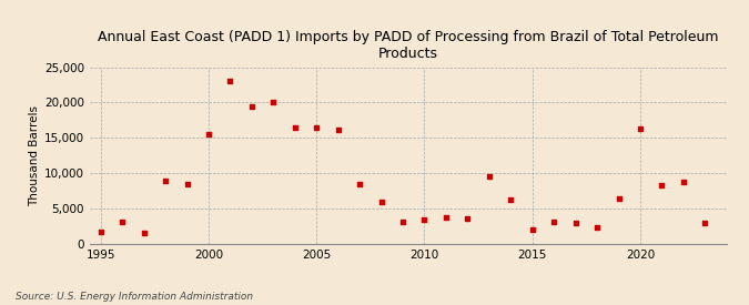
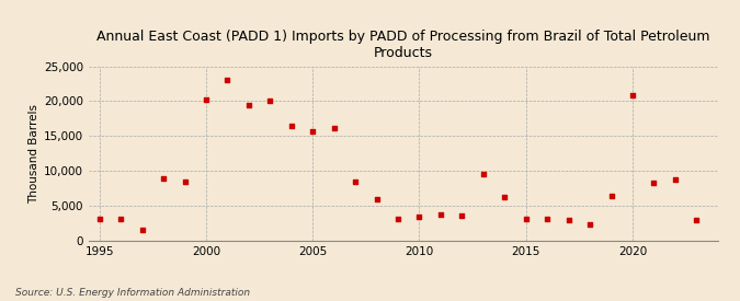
1995: 1,800 -> 3,200
2000: 15,500 -> 20,200
2005: 16,400 -> 15,600
2015: 2,100 -> 3,200
2020: 16,300 -> 20,800
